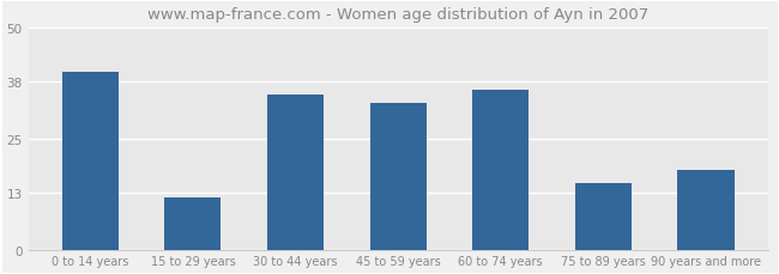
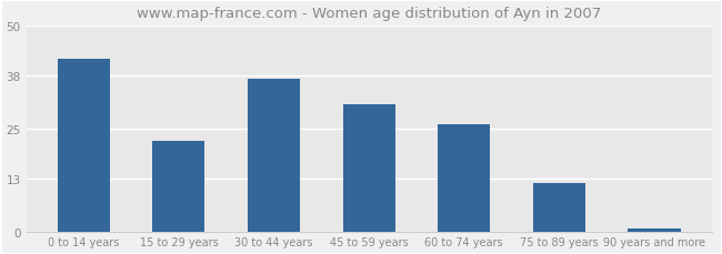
0 to 14 years: 40 -> 42
15 to 29 years: 12 -> 22
30 to 44 years: 35 -> 37
45 to 59 years: 33 -> 31
60 to 74 years: 36 -> 26
75 to 89 years: 15 -> 12
90 years and more: 18 -> 1
